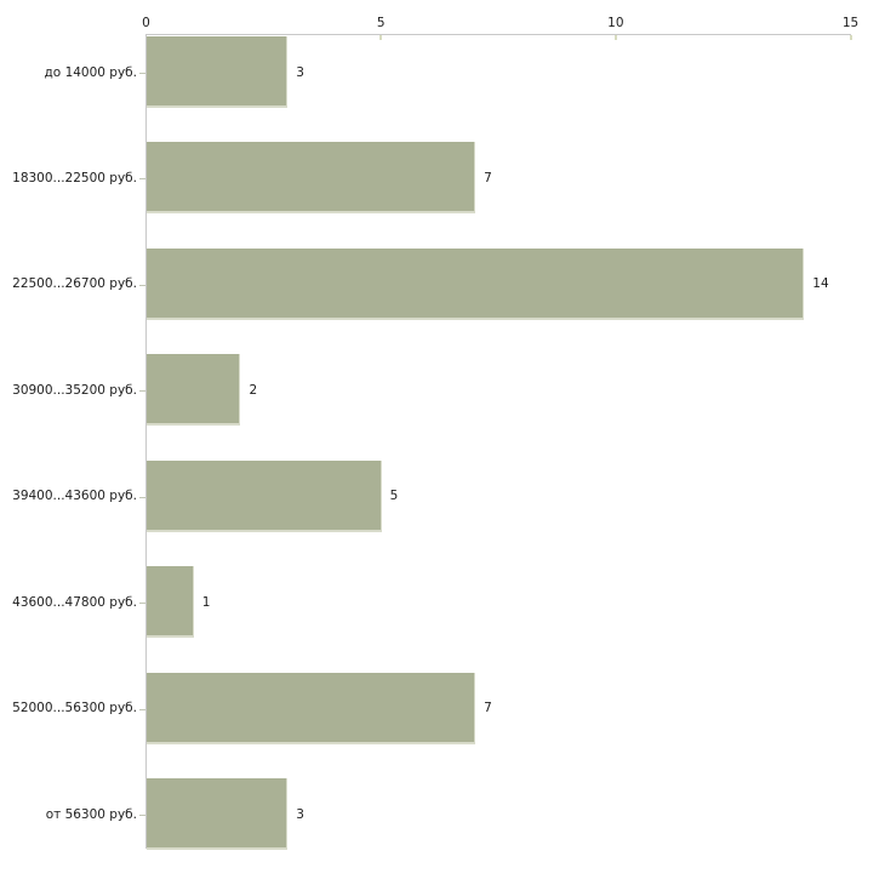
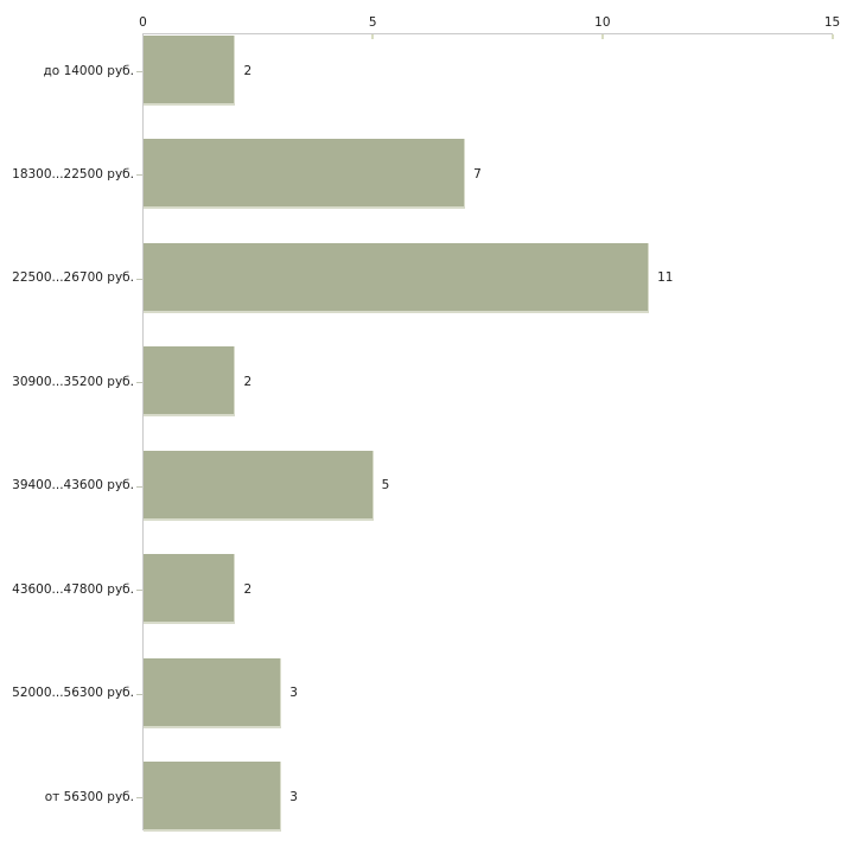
до 14000 руб.: 3 -> 2
22500...26700 руб.: 14 -> 11
43600...47800 руб.: 1 -> 2
52000...56300 руб.: 7 -> 3
